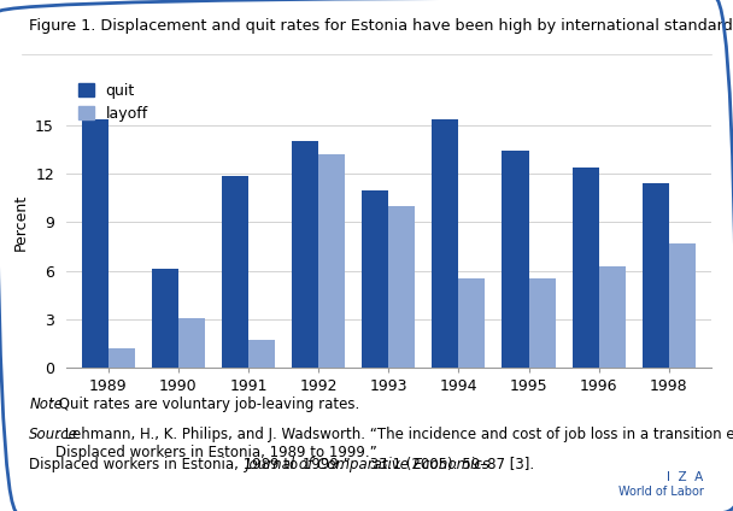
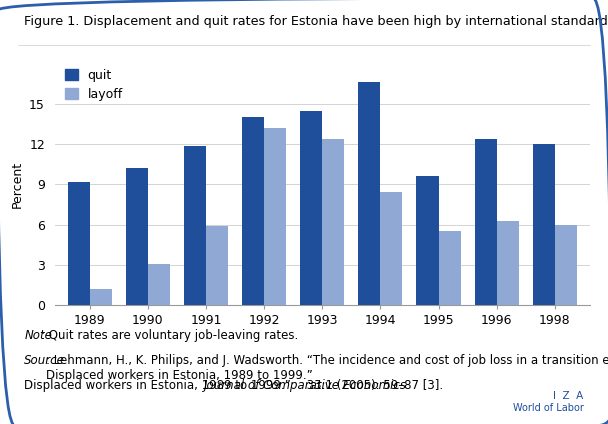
quit/1989: 15.4 -> 9.2
quit/1990: 6.1 -> 10.2
layoff/1991: 1.7 -> 5.9
quit/1993: 11.0 -> 14.5
layoff/1993: 10.0 -> 12.4
quit/1994: 15.4 -> 16.6
layoff/1994: 5.5 -> 8.4
quit/1995: 13.4 -> 9.6
quit/1998: 11.4 -> 12.0
layoff/1998: 7.7 -> 6.0
